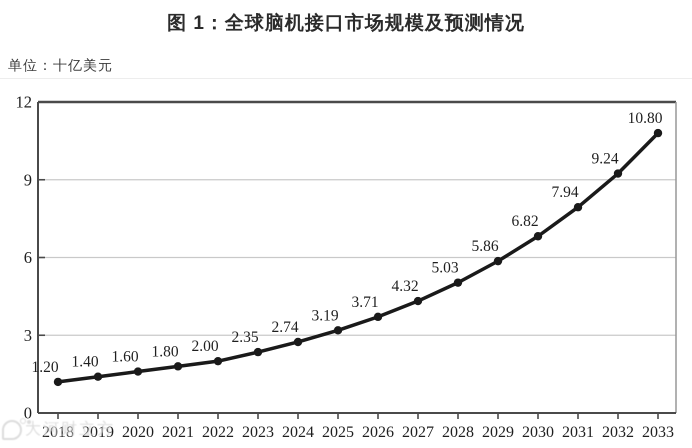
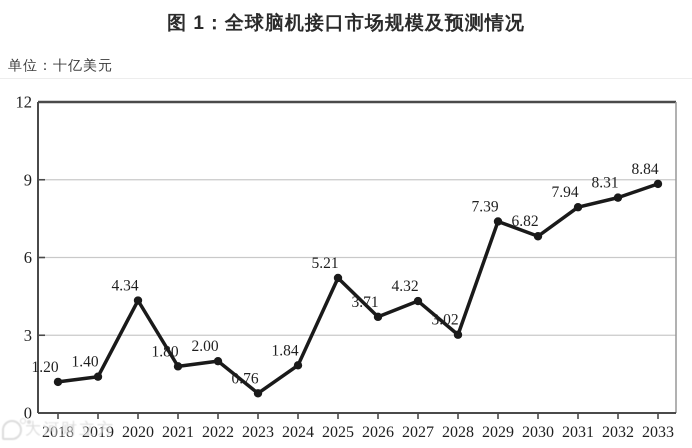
2020: 1.60 -> 4.34
2023: 2.35 -> 0.76
2024: 2.74 -> 1.84
2025: 3.19 -> 5.21
2028: 5.03 -> 3.02
2029: 5.86 -> 7.39
2032: 9.24 -> 8.31
2033: 10.80 -> 8.84
